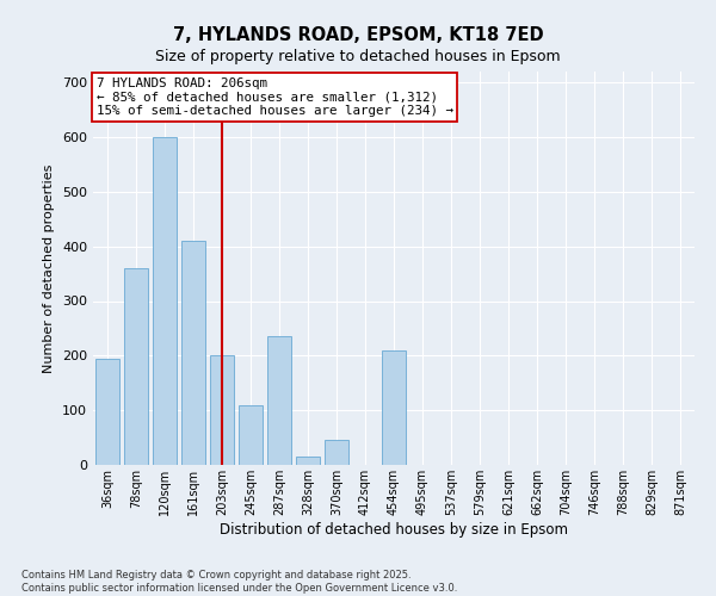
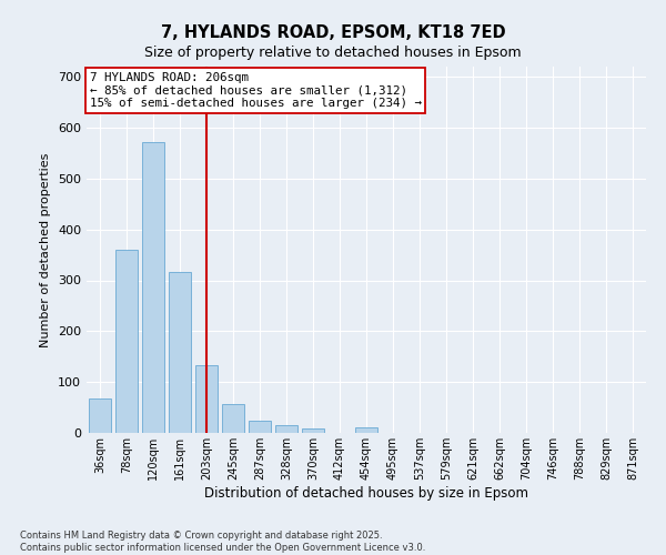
36sqm: 195 -> 68
120sqm: 600 -> 572
161sqm: 410 -> 316
203sqm: 200 -> 133
245sqm: 110 -> 57
287sqm: 235 -> 25
370sqm: 45 -> 8
454sqm: 210 -> 10
